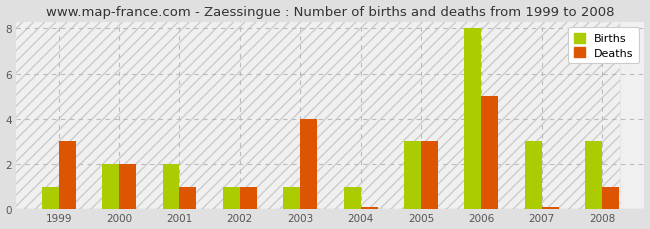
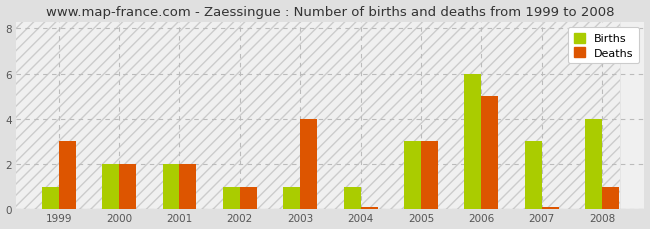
Deaths/2001: 1.00 -> 2.00
Births/2006: 8 -> 6
Births/2008: 3 -> 4
